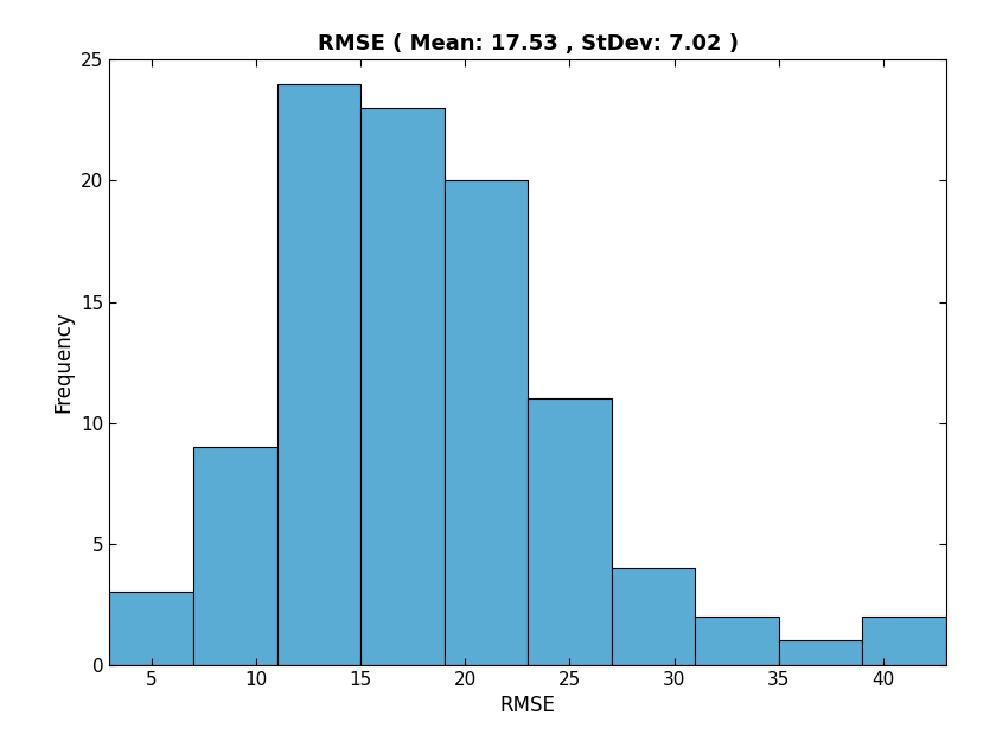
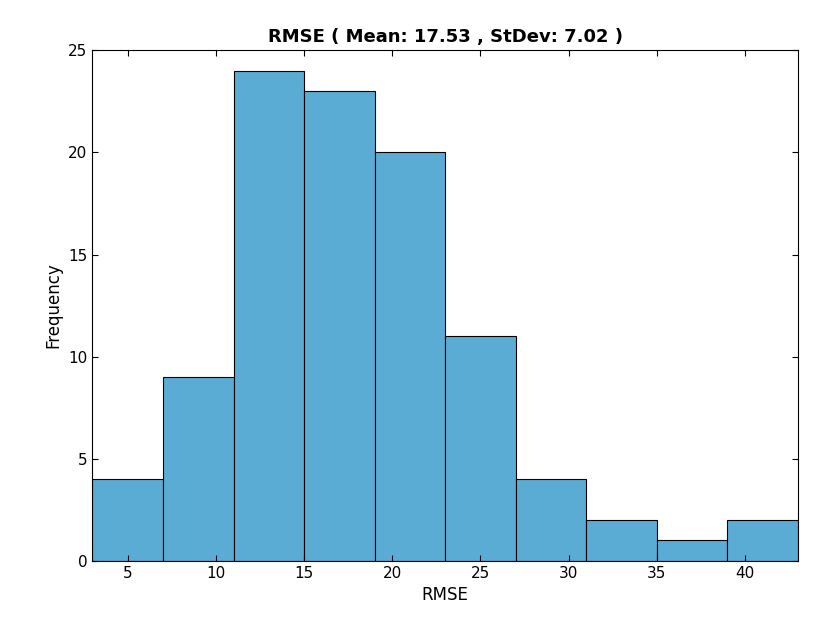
5: 3 -> 4
